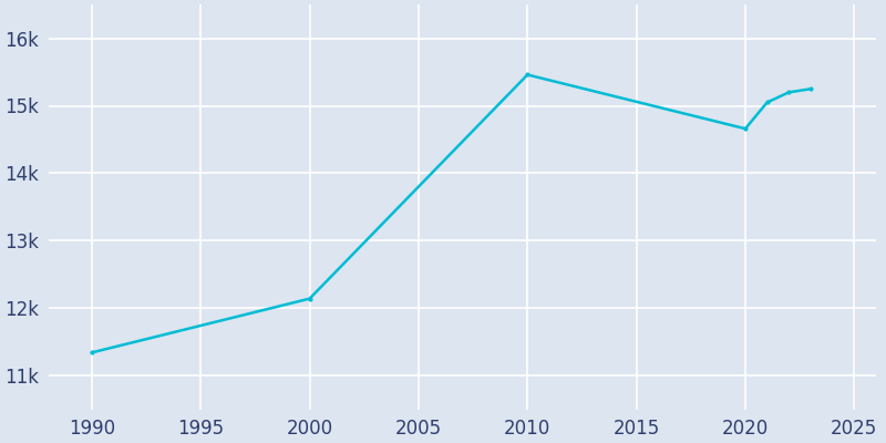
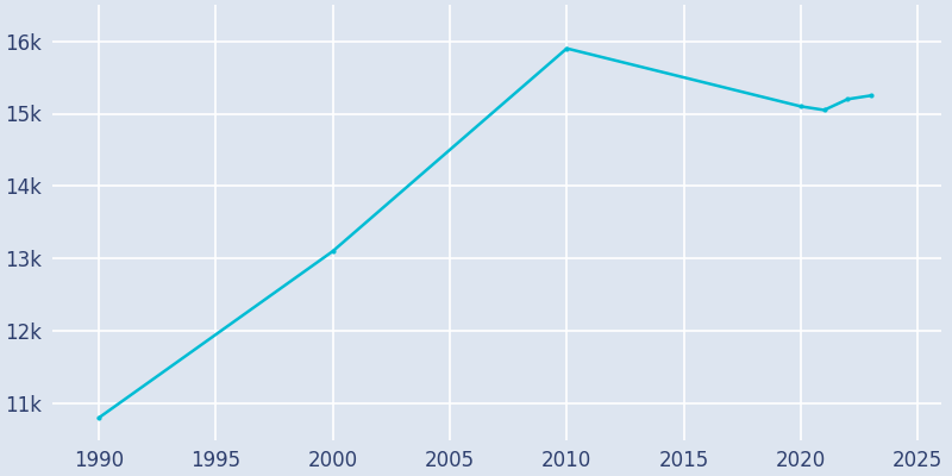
1990: 11.34k -> 10.80k
2000: 12.14k -> 13.10k
2010: 15.46k -> 15.90k
2020: 14.66k -> 15.10k
